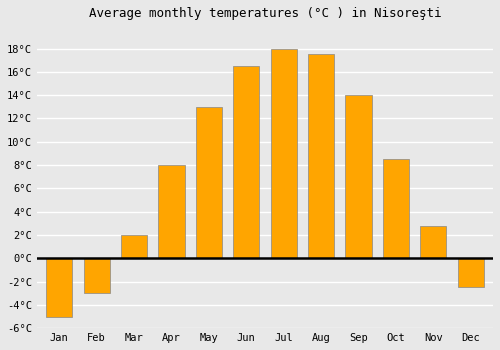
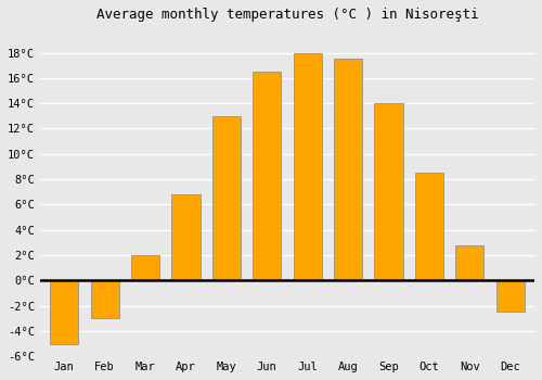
Apr: 8.0°C -> 6.8°C
